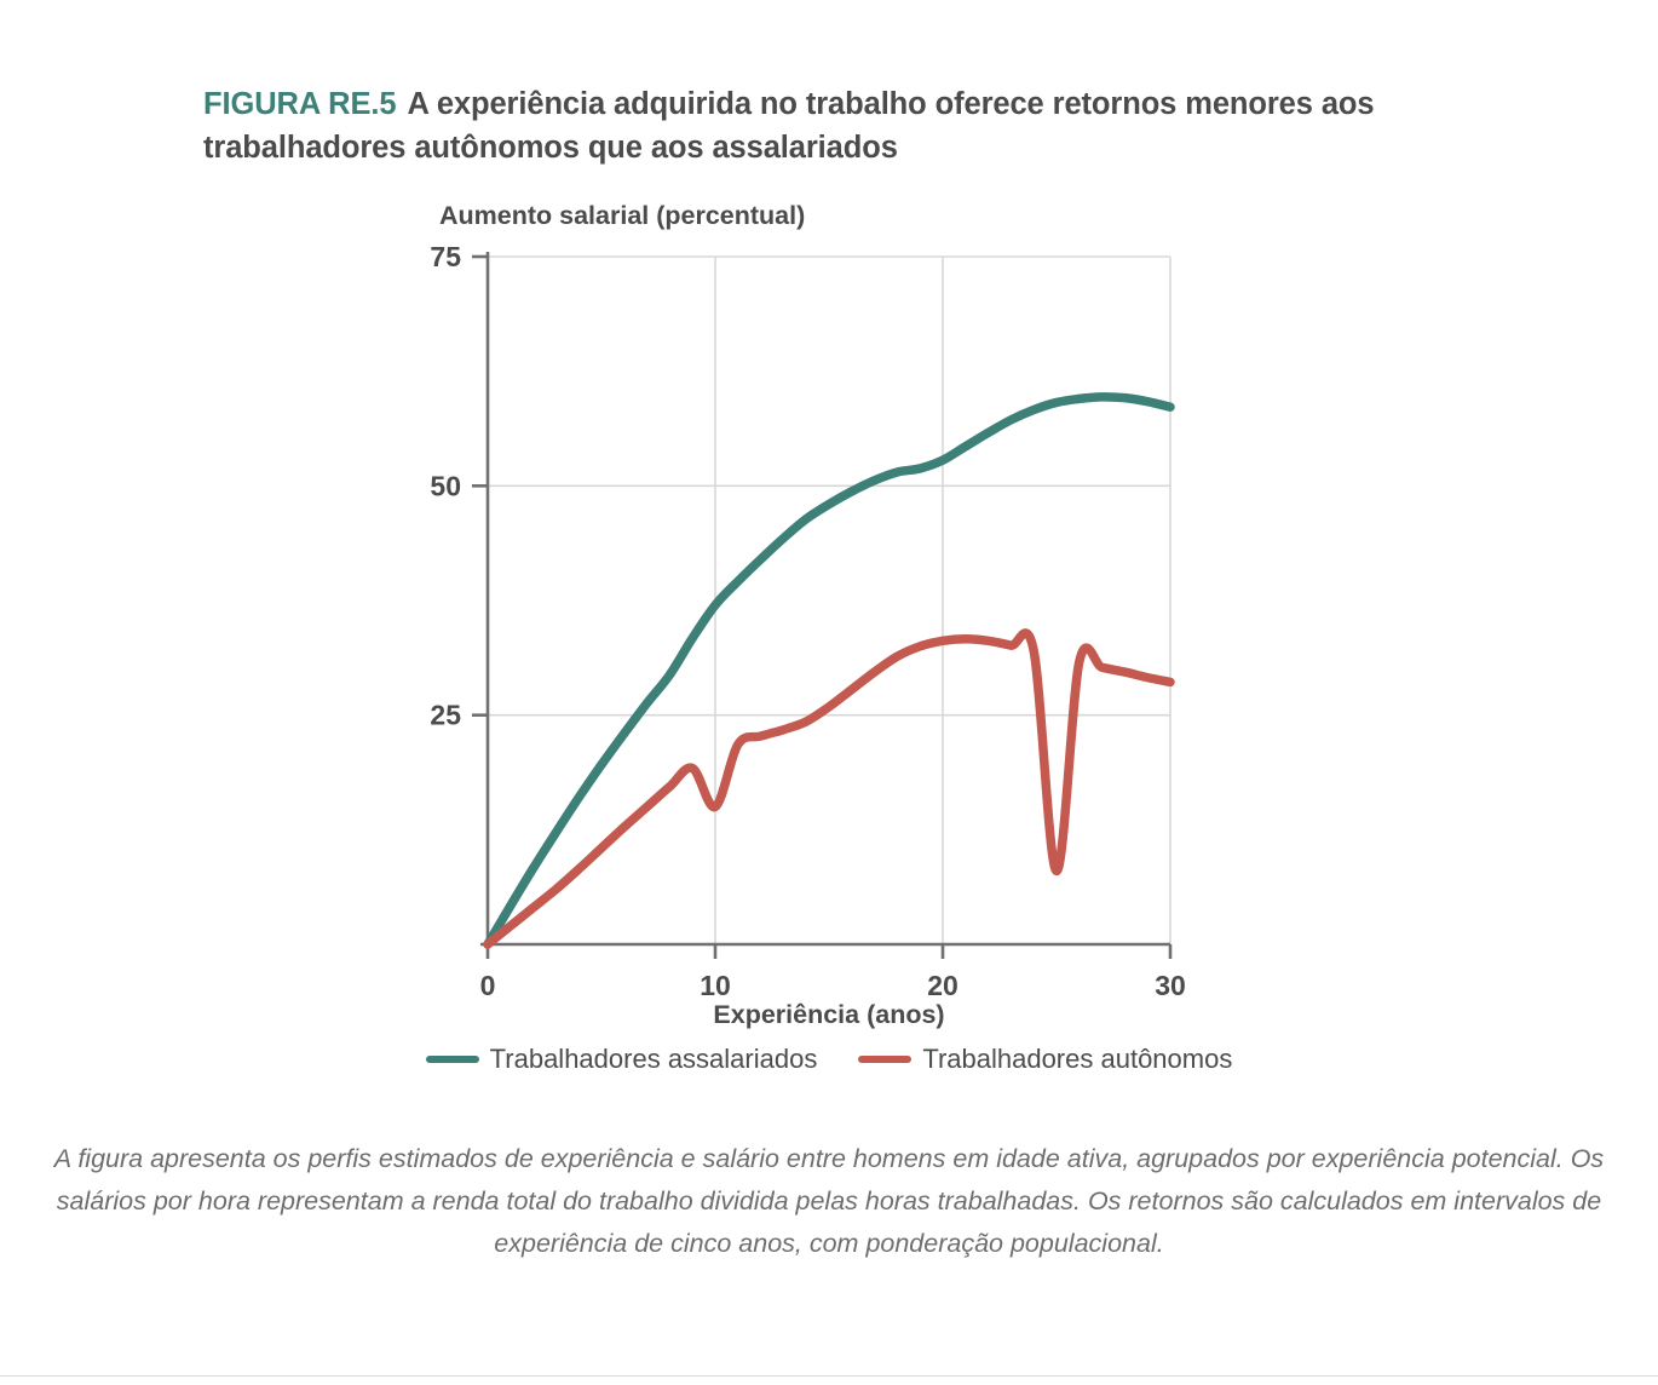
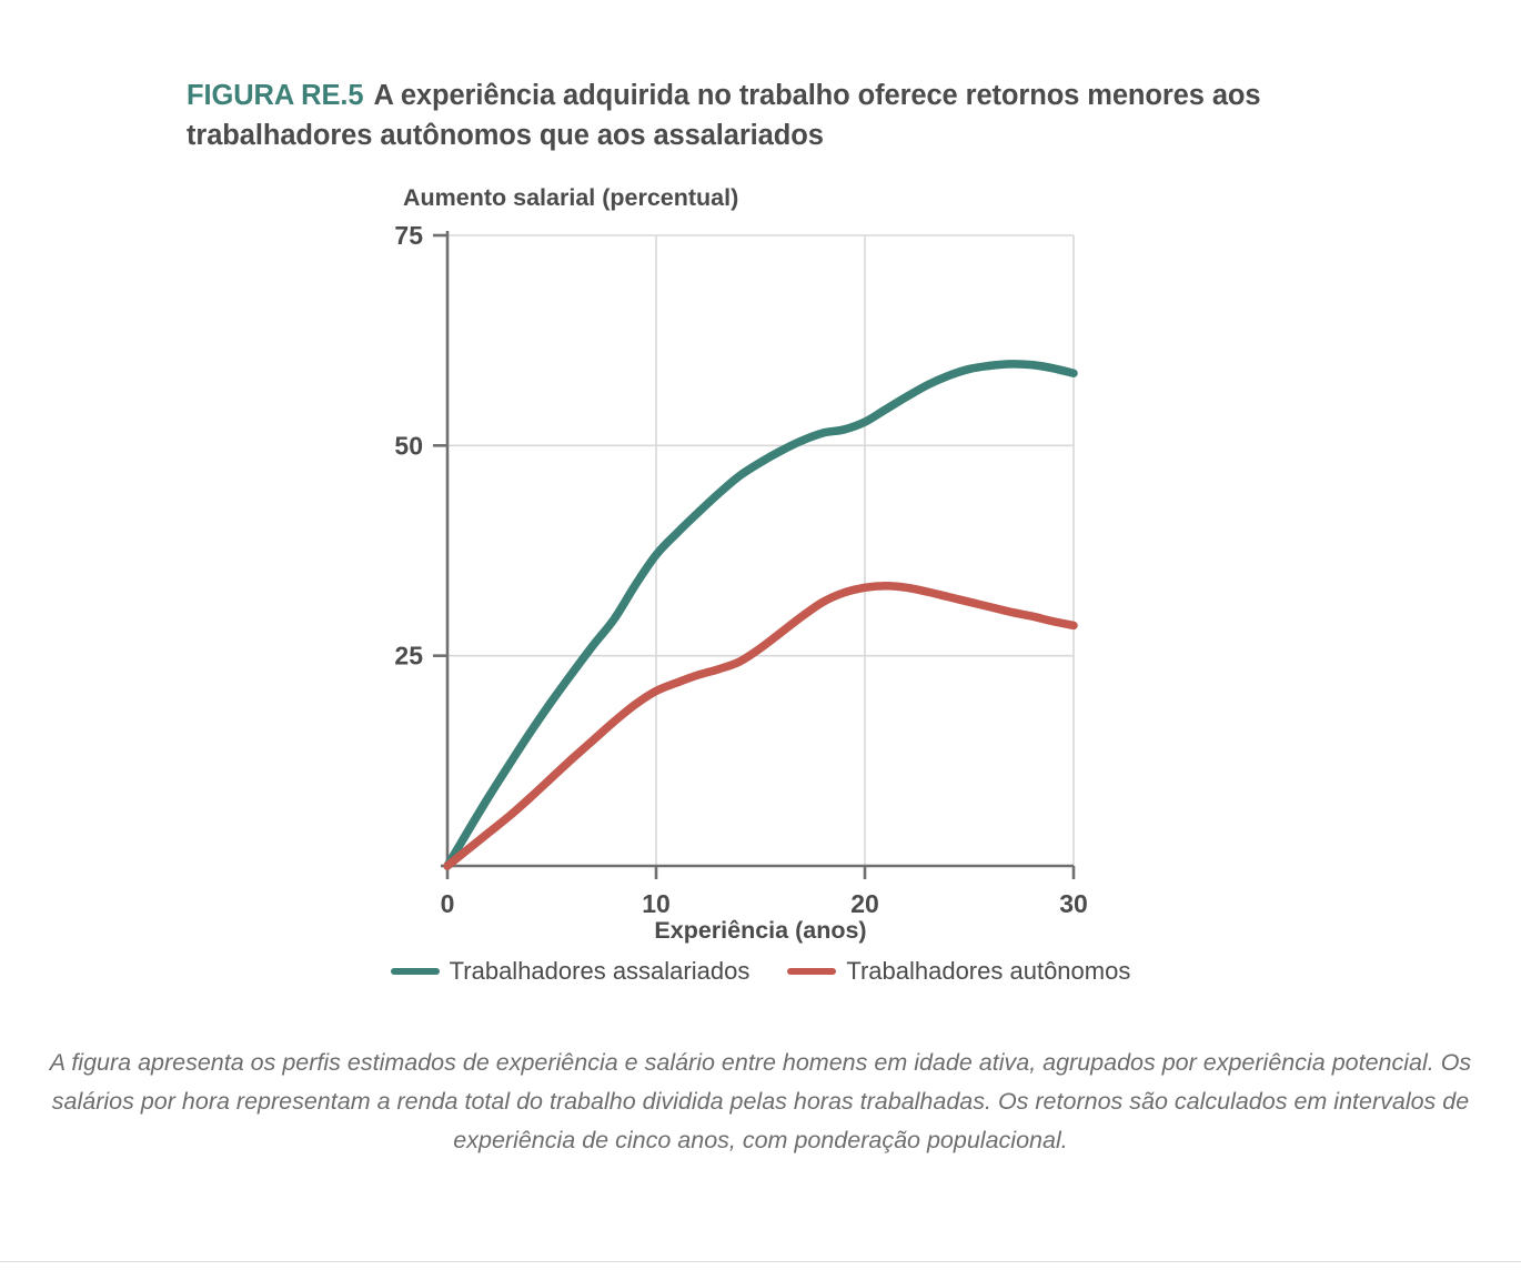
Trabalhadores autônomos/10: 15 -> 21
Trabalhadores autônomos/25: 8 -> 31
